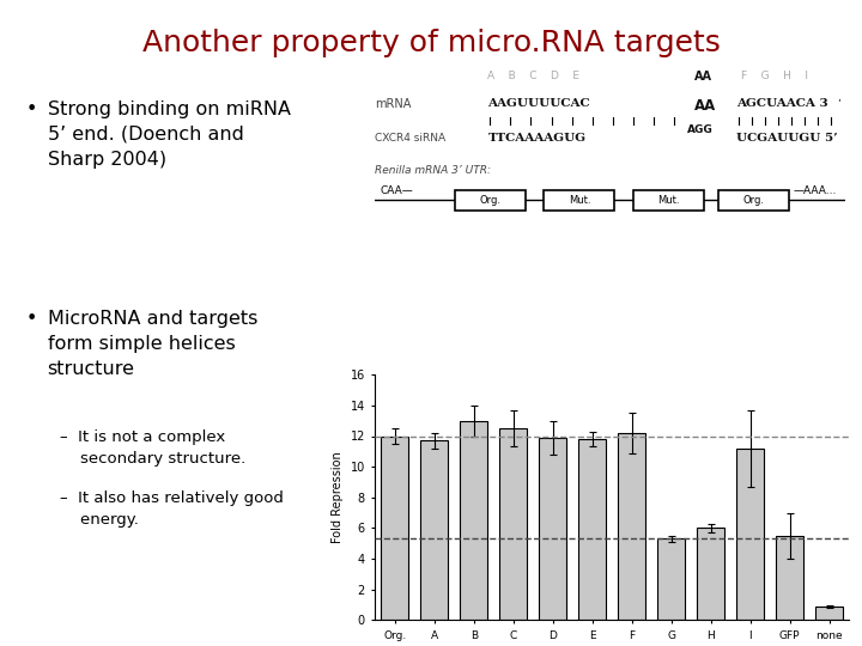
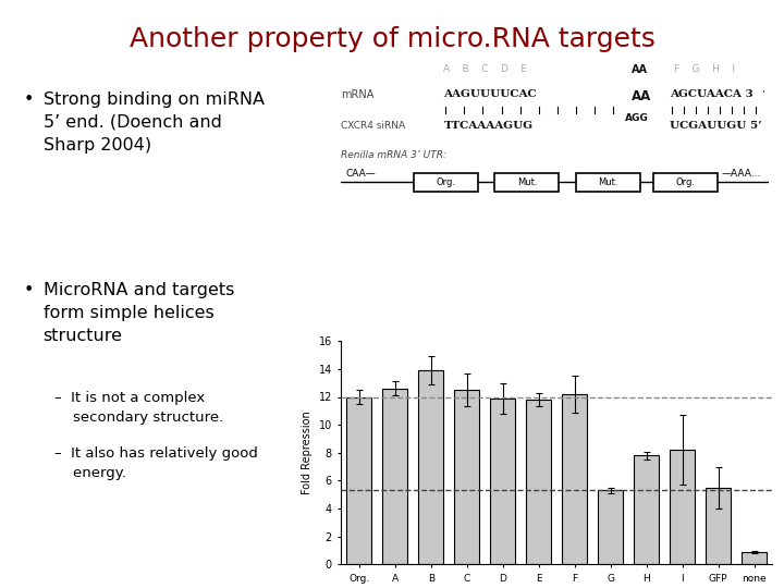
A: 11.7 -> 12.6
B: 13.0 -> 13.9
H: 6.0 -> 7.8
I: 11.2 -> 8.2
